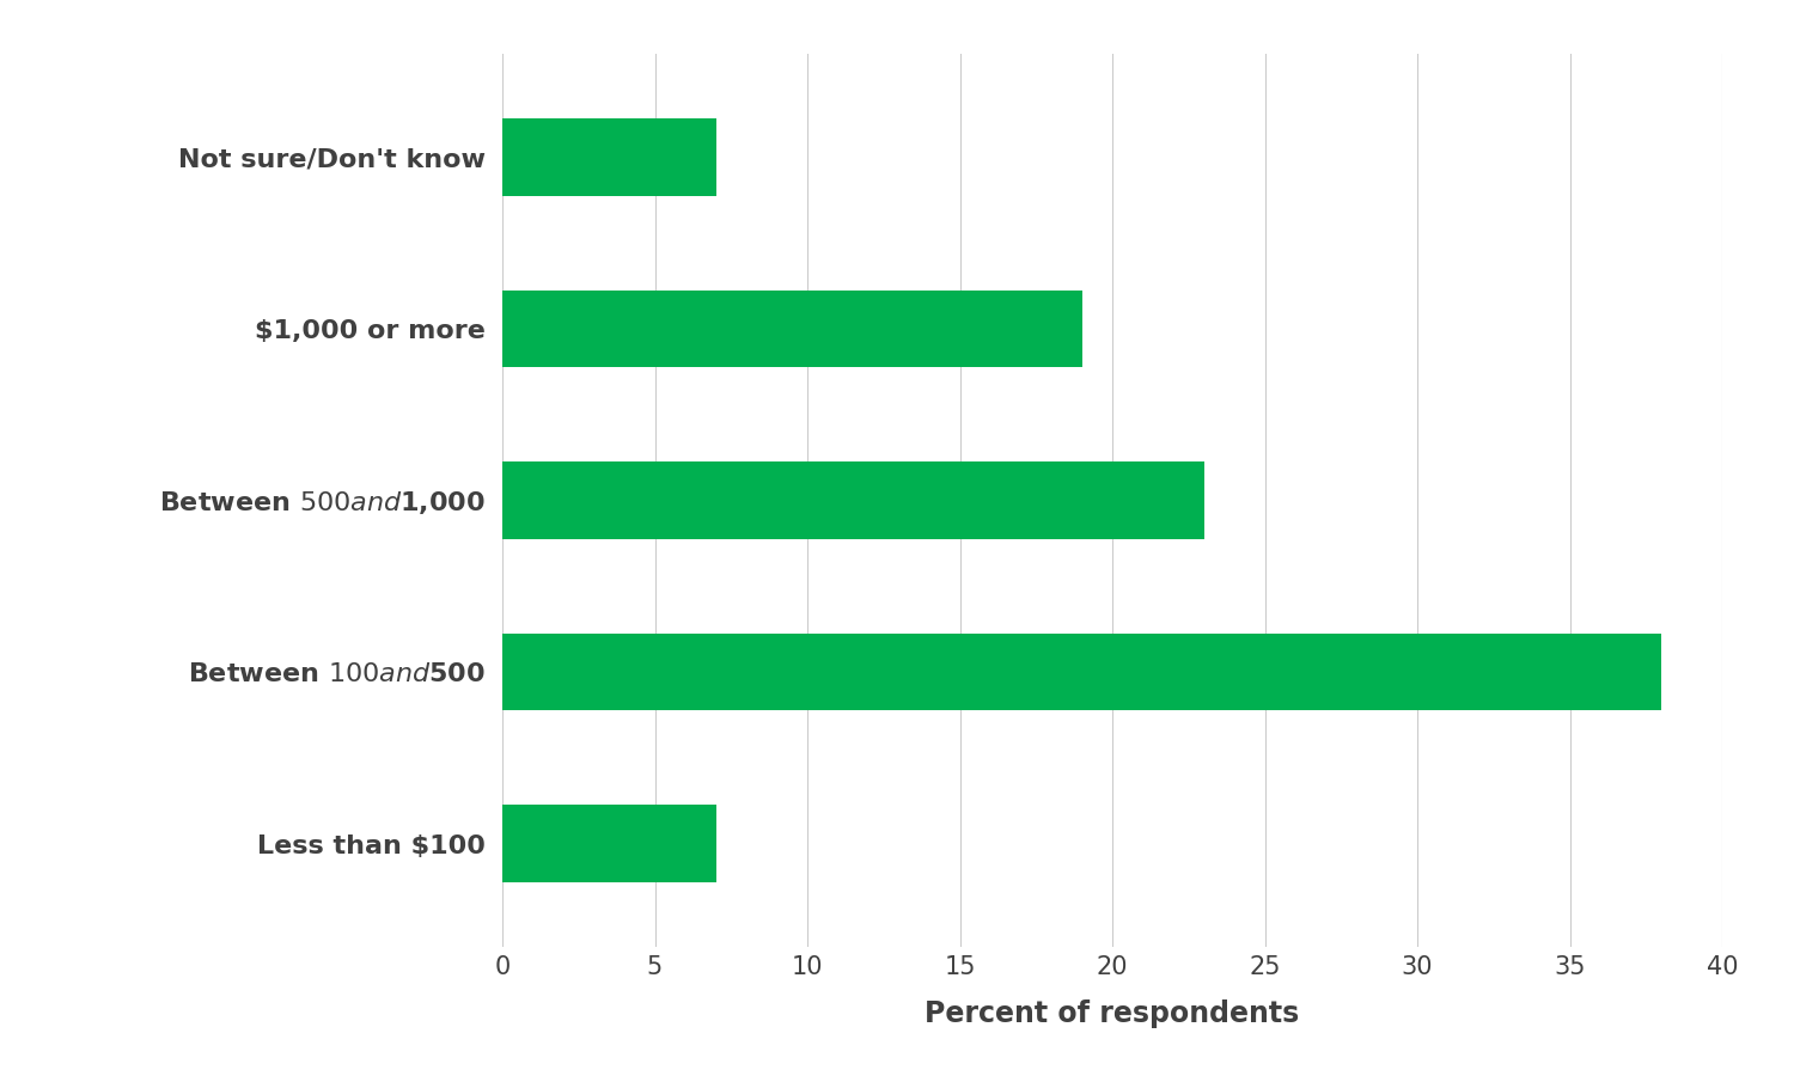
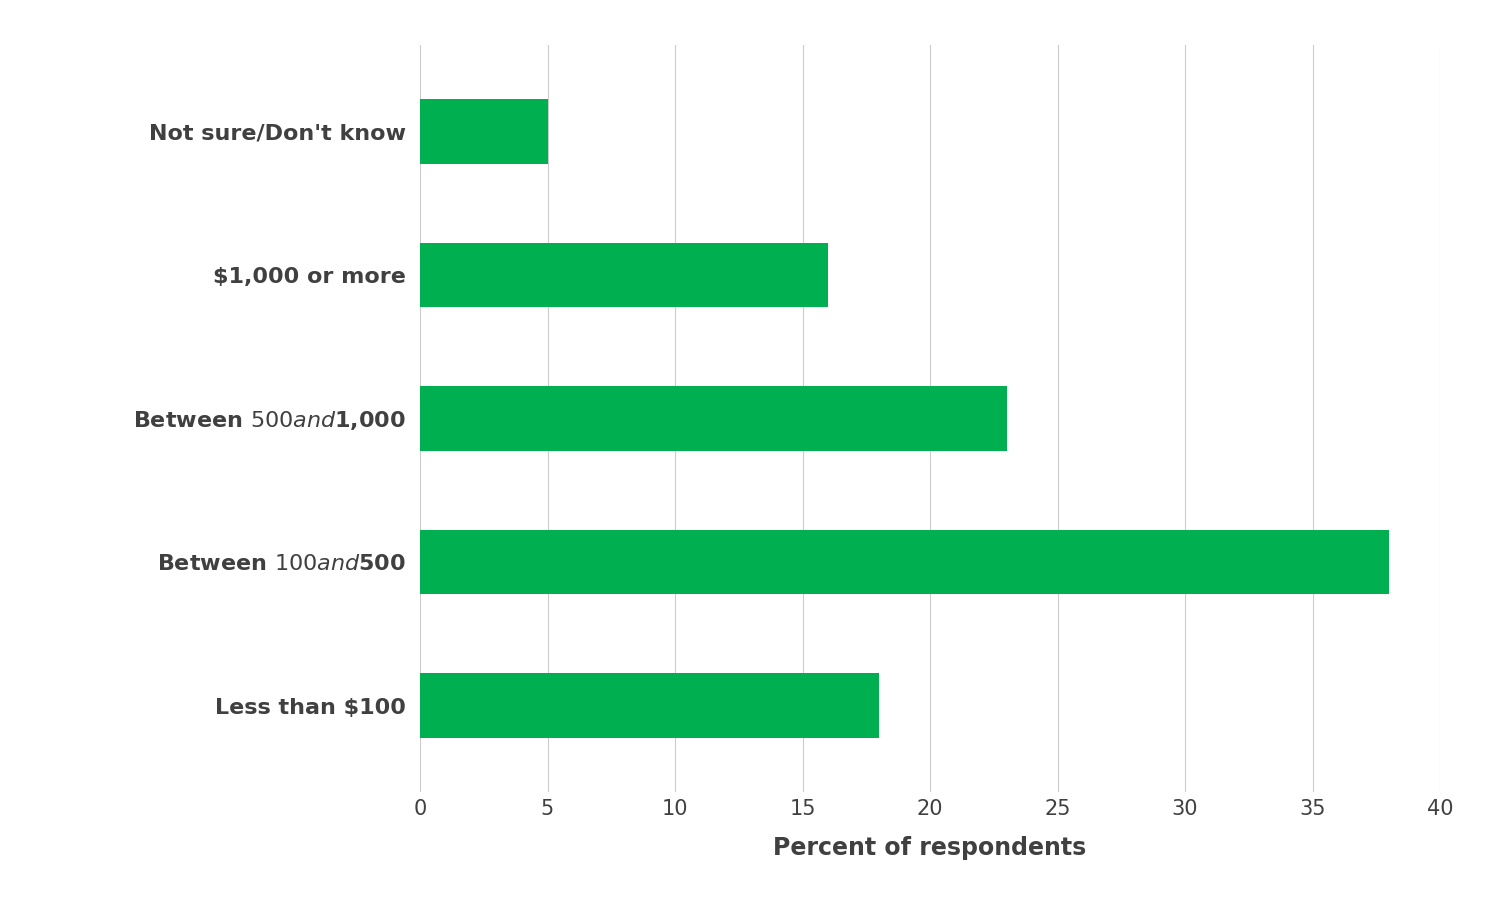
Not sure/Don't know: 7 -> 5
$1,000 or more: 19 -> 16
Less than $100: 7 -> 18
